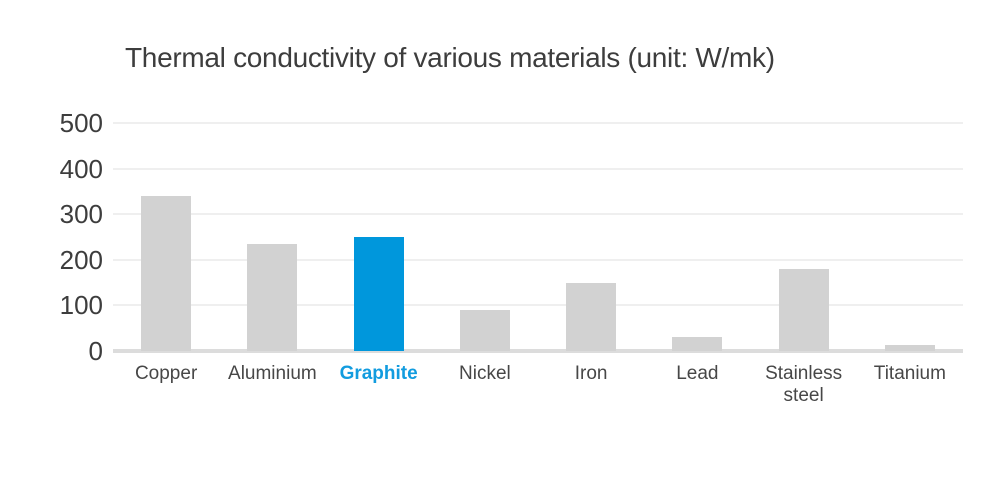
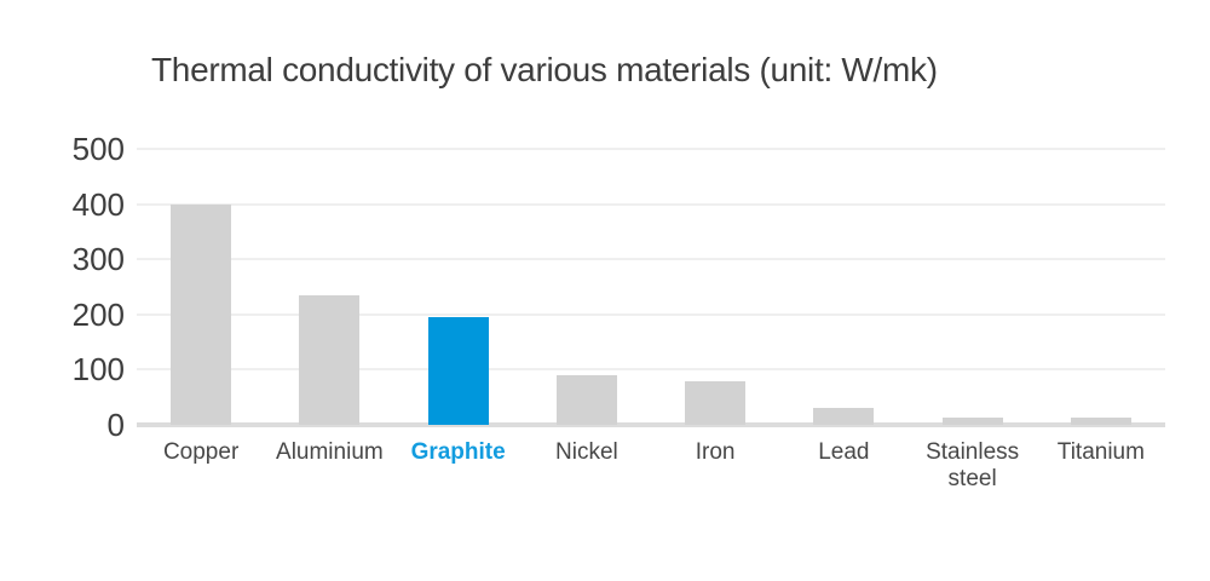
Copper: 340 -> 400
Graphite: 250 -> 200
Iron: 150 -> 80
Stainless steel: 180 -> 10
